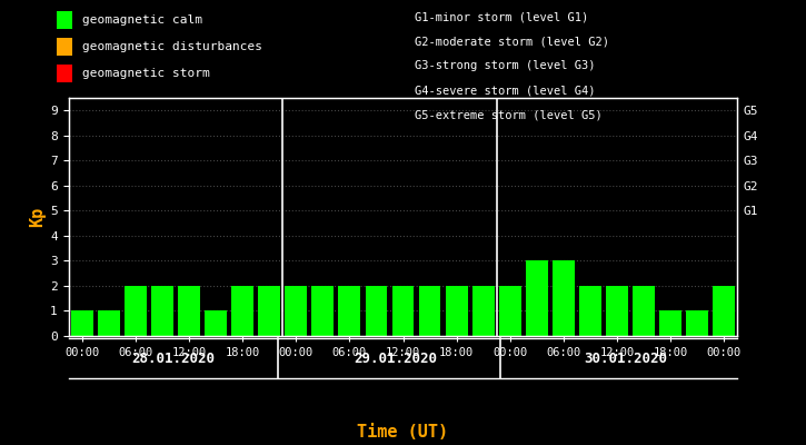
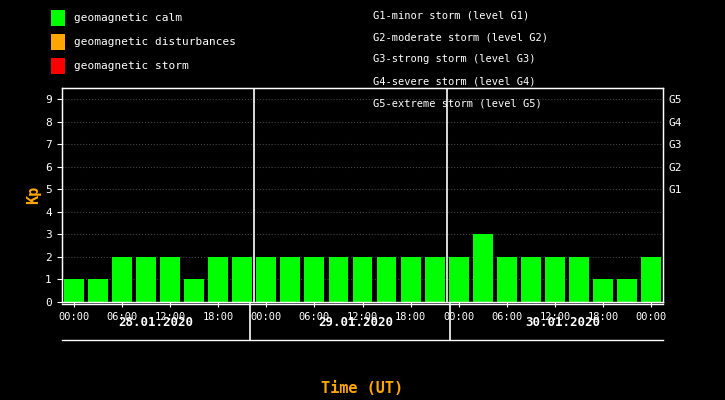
06:00: 3 -> 2
